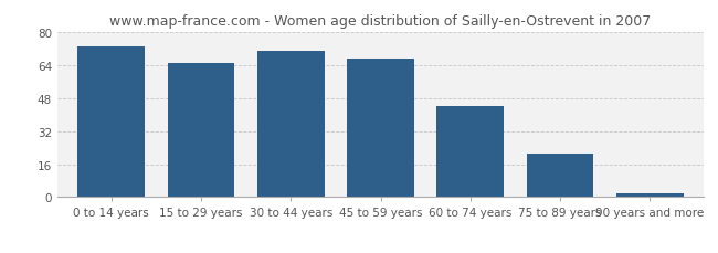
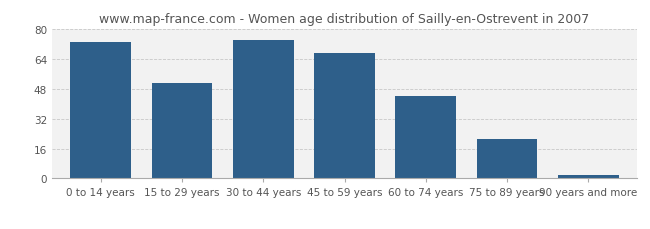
15 to 29 years: 65 -> 51
30 to 44 years: 71 -> 74
